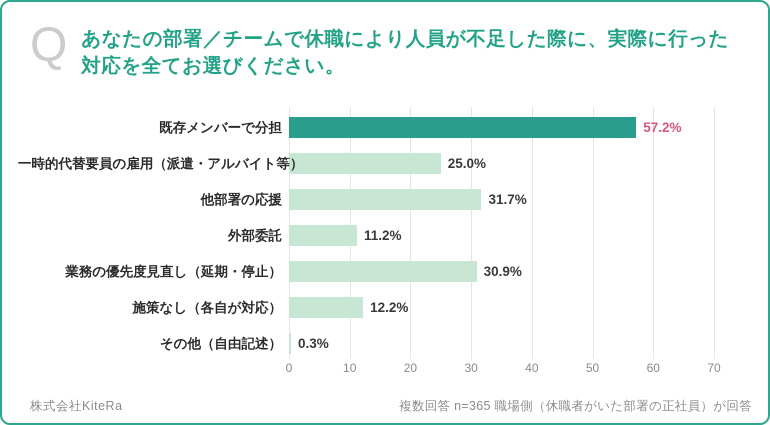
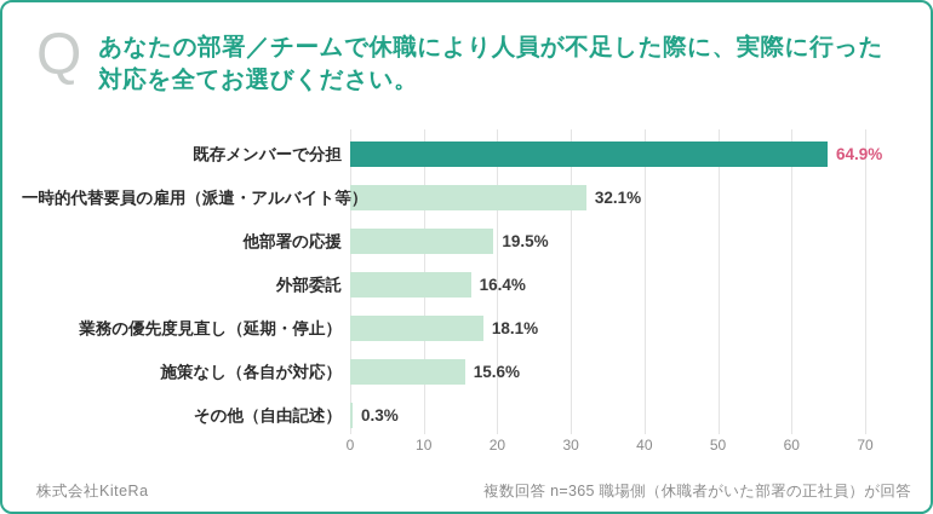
既存メンバーで分担: 57.2% -> 64.9%
一時的代替要員の雇用（派遣・アルバイト等）: 25.0% -> 32.1%
他部署の応援: 31.7% -> 19.5%
外部委託: 11.2% -> 16.4%
業務の優先度見直し（延期・停止）: 30.9% -> 18.1%
施策なし（各自が対応）: 12.2% -> 15.6%
